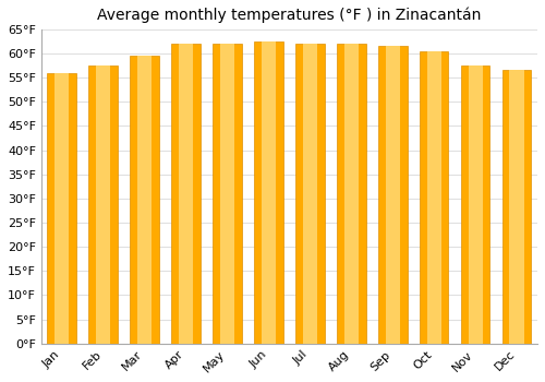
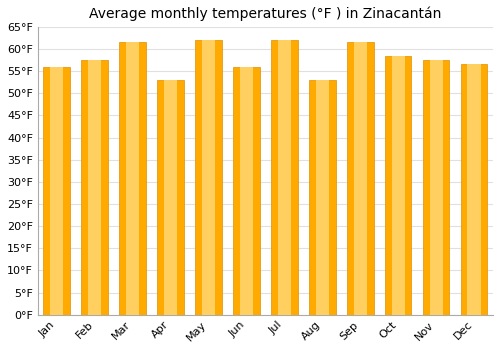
Mar: 59.5°F -> 61.5°F
Apr: 62.0°F -> 53.0°F
Jun: 62.5°F -> 56.0°F
Aug: 62.0°F -> 53.0°F
Oct: 60.5°F -> 58.5°F
